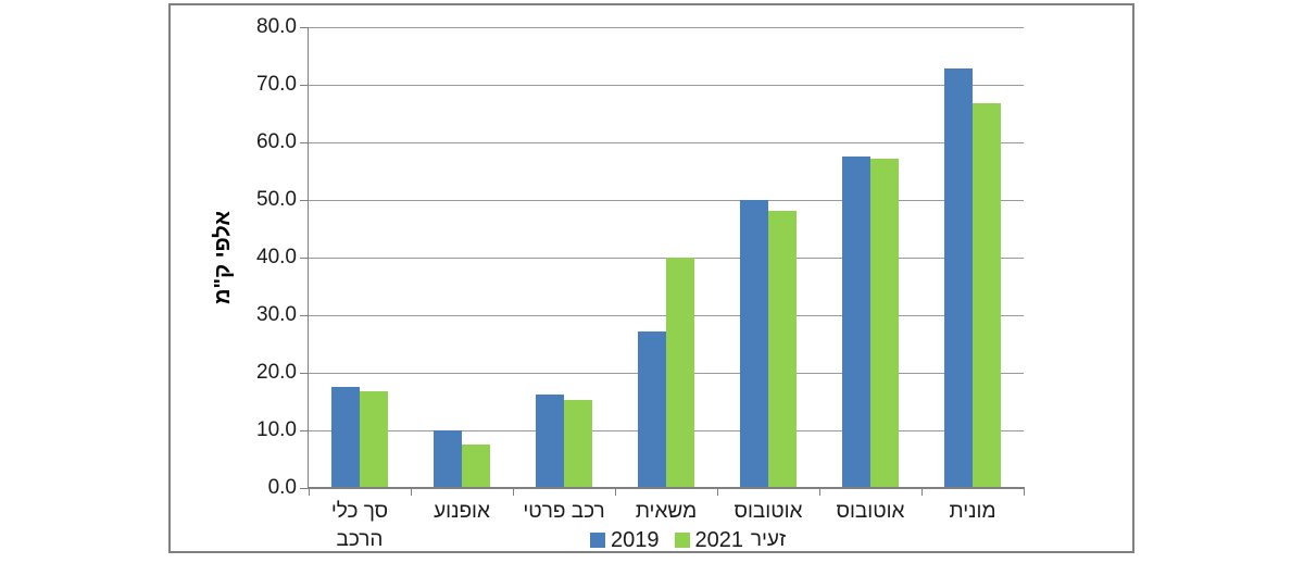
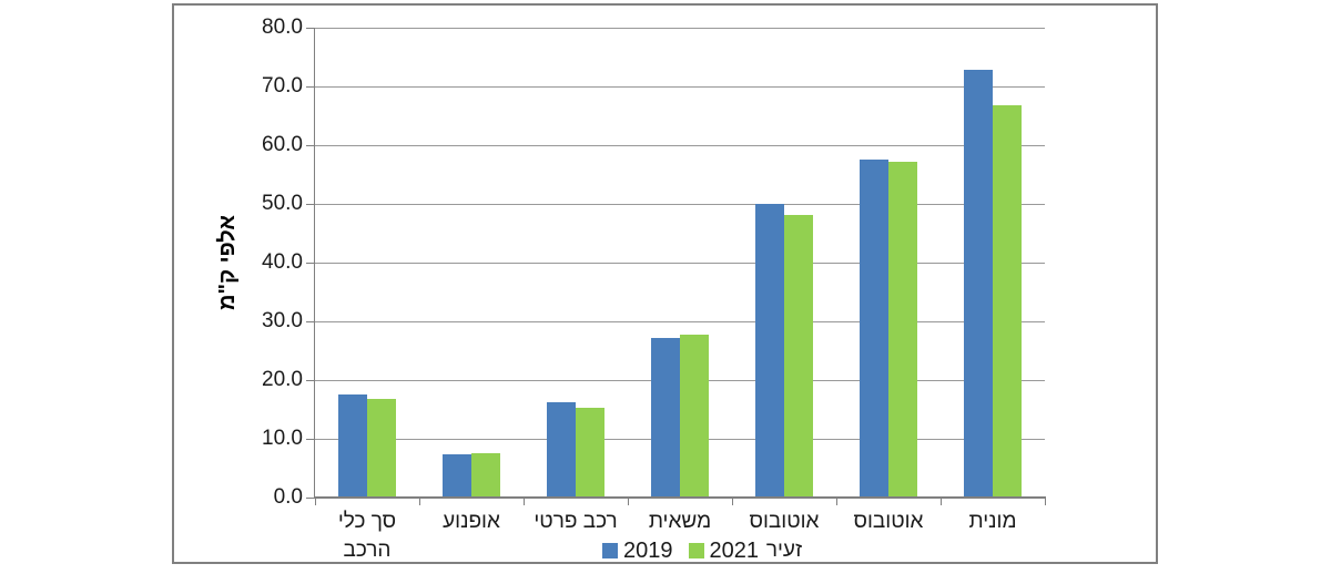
2019/אופנוע: 10 -> 7
2021/משאית: 40 -> 28
